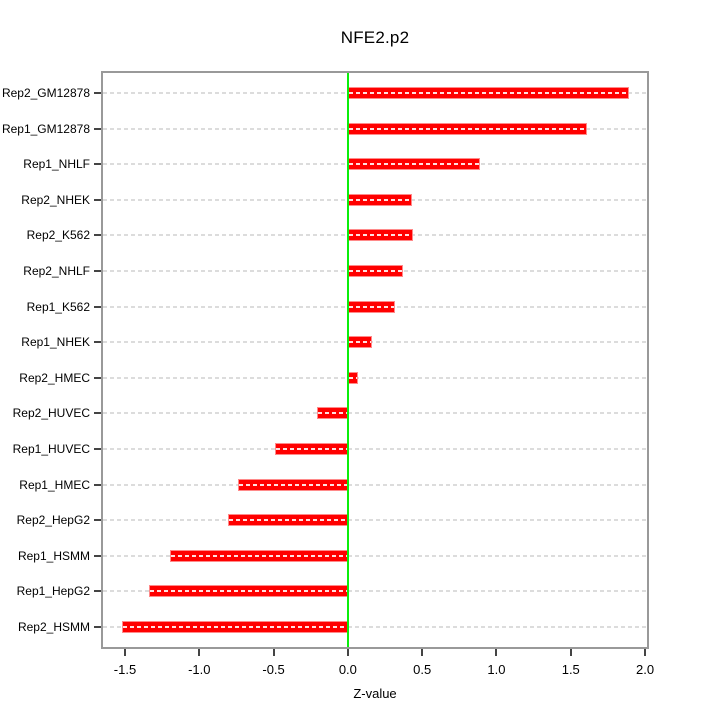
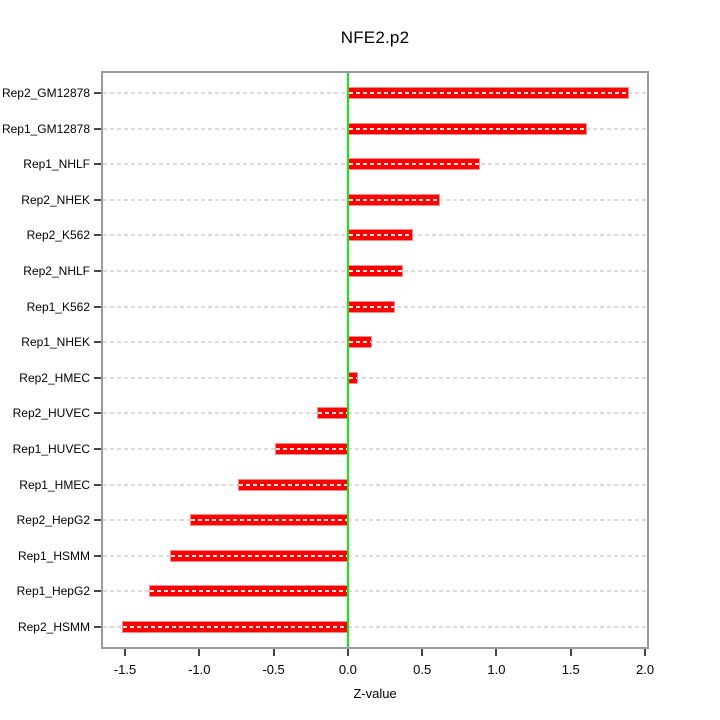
Rep2_NHEK: 0.43 -> 0.62
Rep2_HepG2: -0.81 -> -1.06
